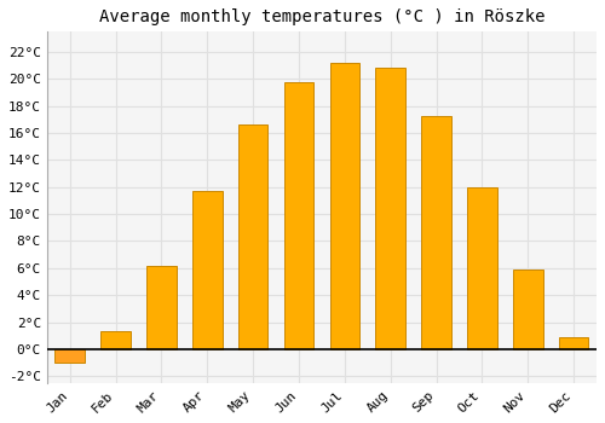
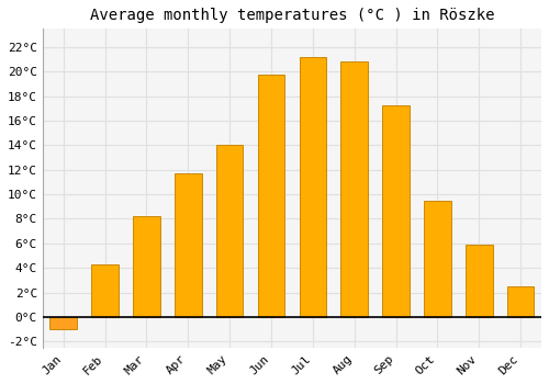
Feb: 1.3°C -> 4.3°C
Mar: 6.2°C -> 8.2°C
May: 16.6°C -> 14.0°C
Oct: 12.0°C -> 9.5°C
Dec: 0.9°C -> 2.5°C
